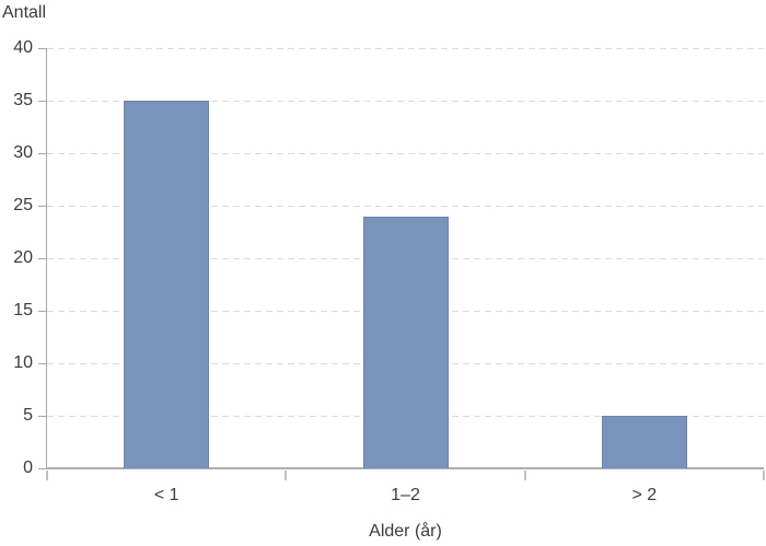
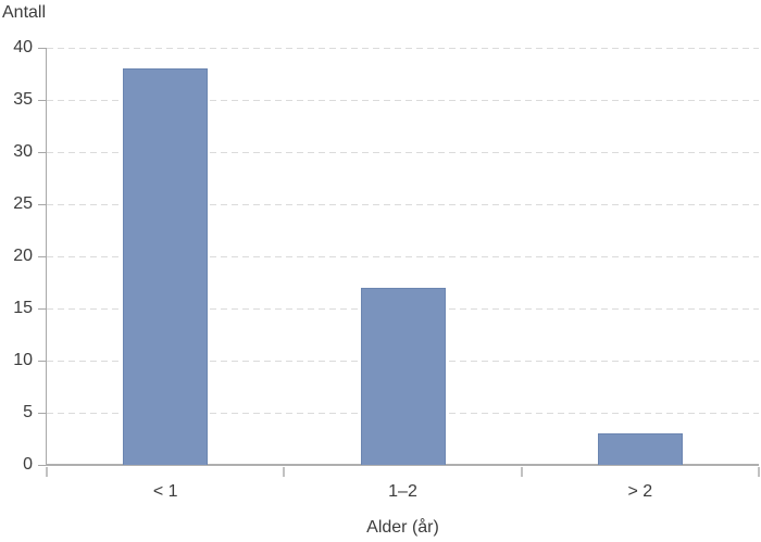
< 1: 35 -> 38
1–2: 24 -> 17
> 2: 5 -> 3
